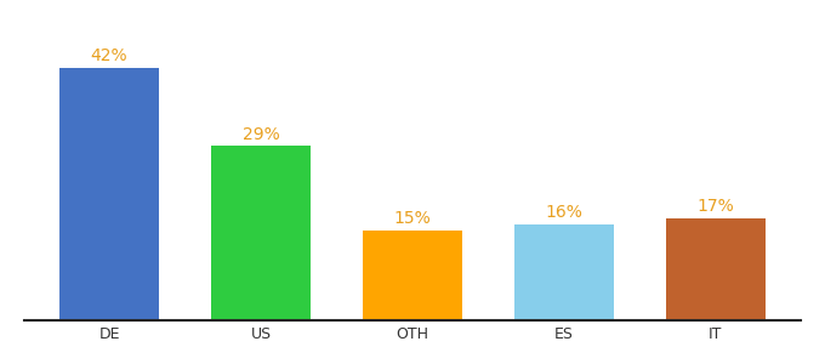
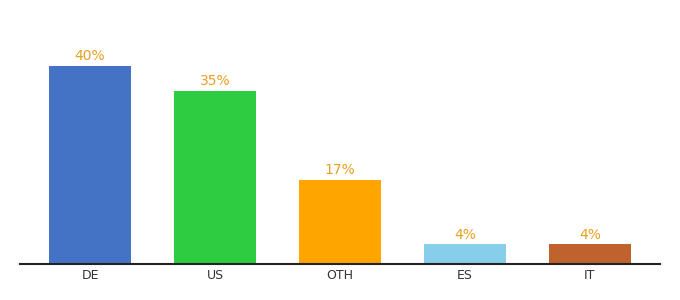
DE: 42% -> 40%
US: 29% -> 35%
OTH: 15% -> 17%
ES: 16% -> 4%
IT: 17% -> 4%
